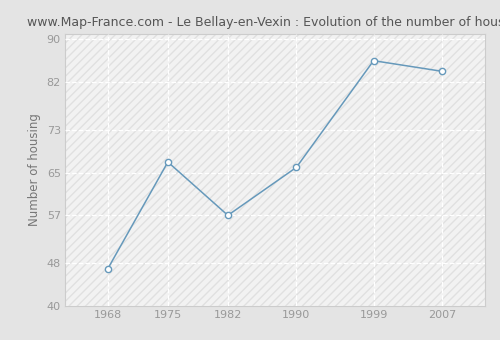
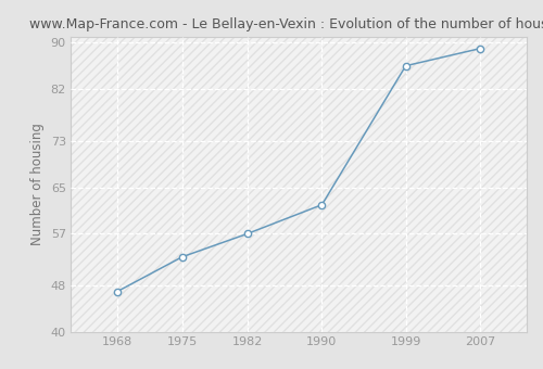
1975: 67 -> 53
1990: 66 -> 62
2007: 84 -> 89
